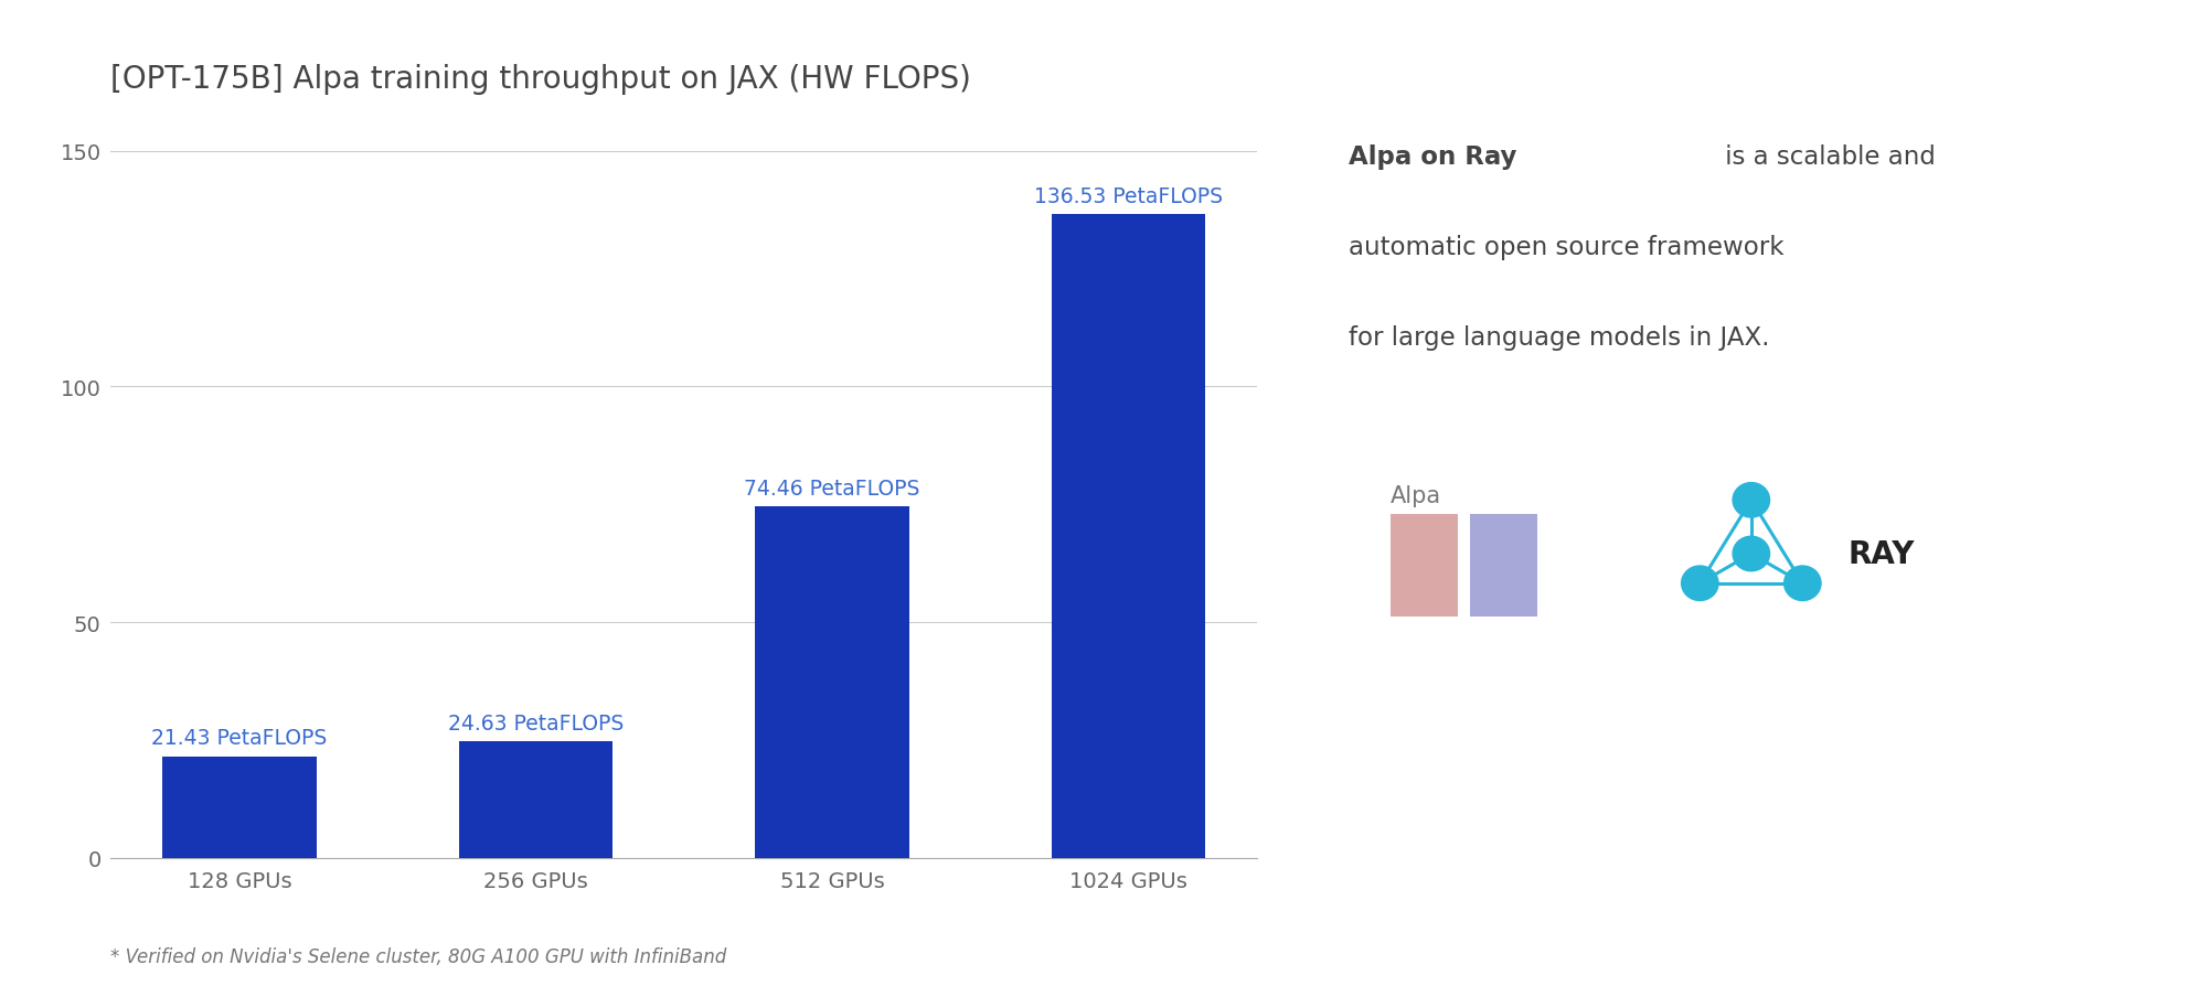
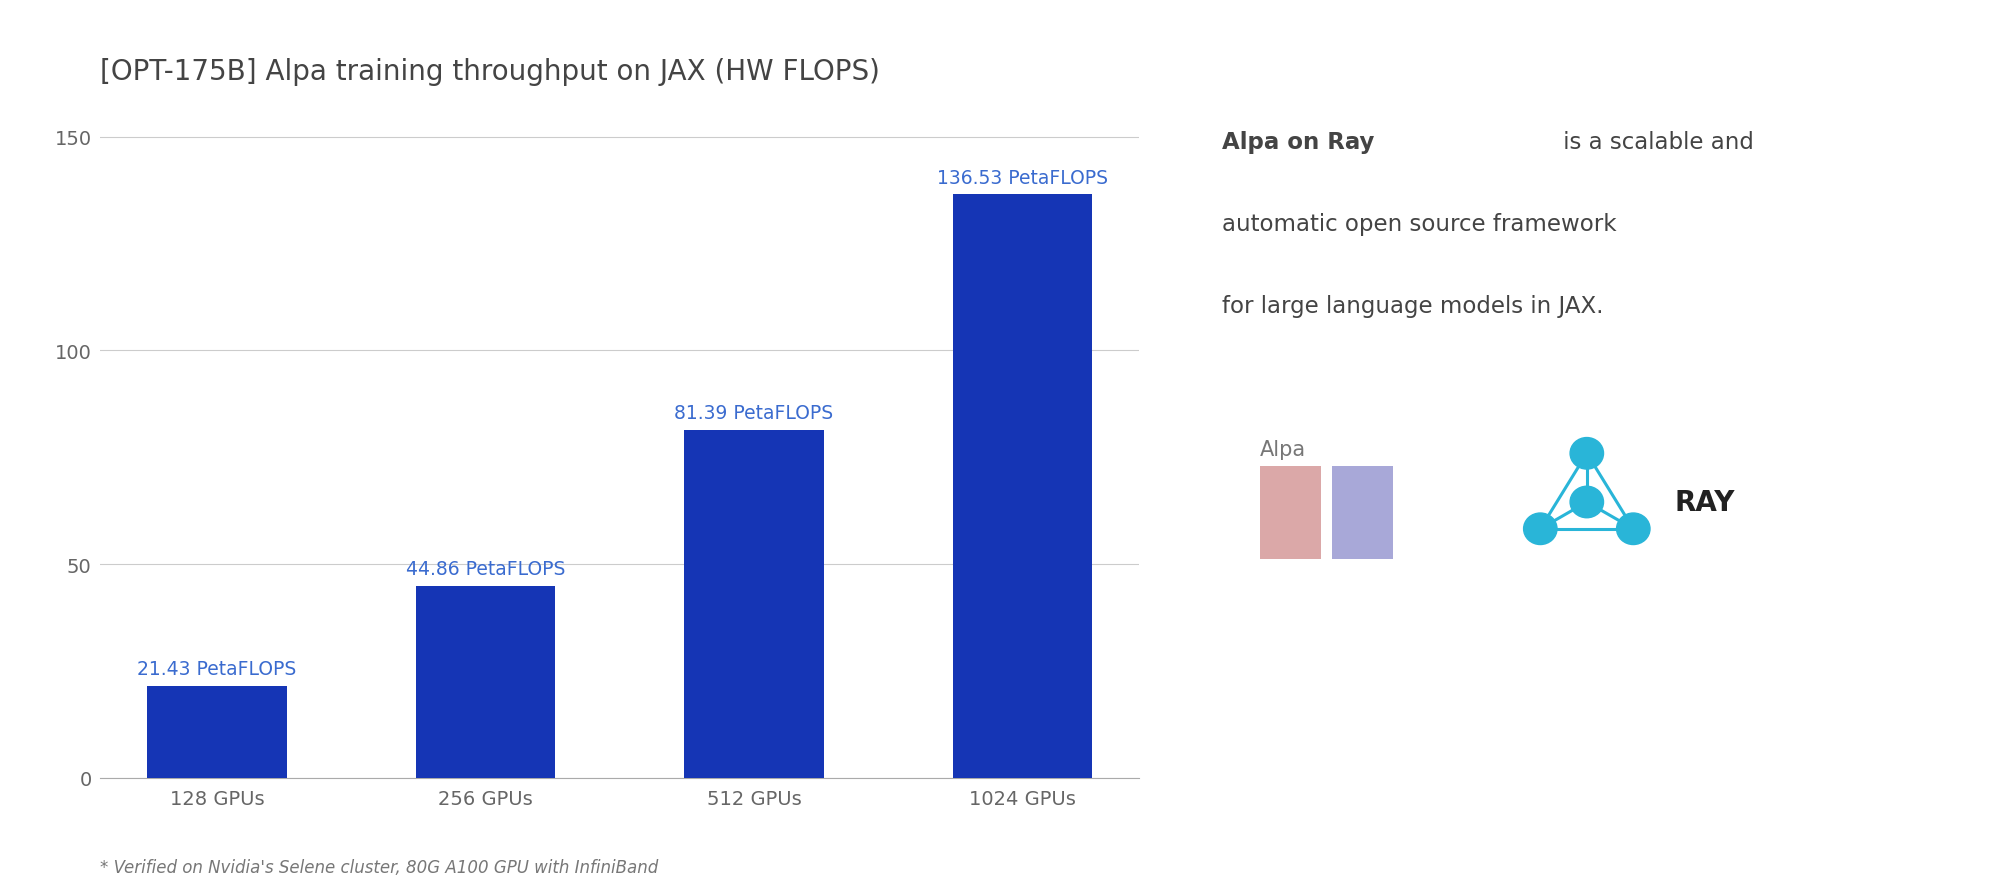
256 GPUs: 24.63 -> 44.86
512 GPUs: 74.46 -> 81.39
